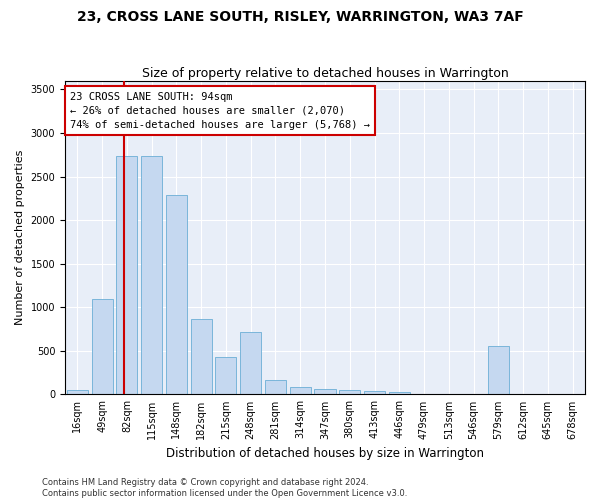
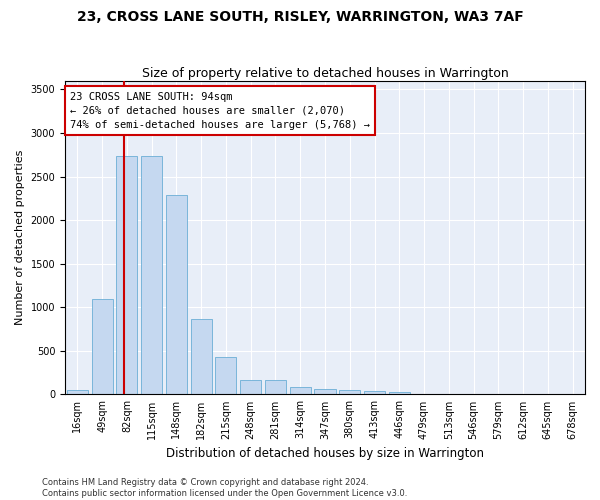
248sqm: 720 -> 170
579sqm: 560 -> 0
